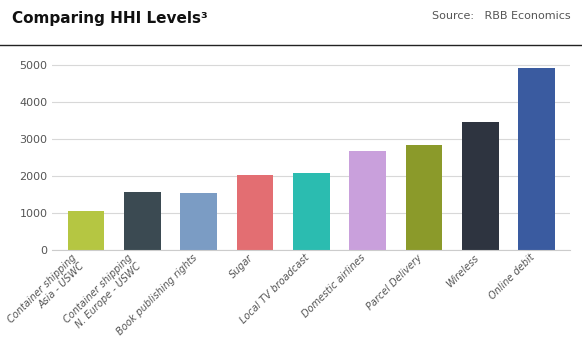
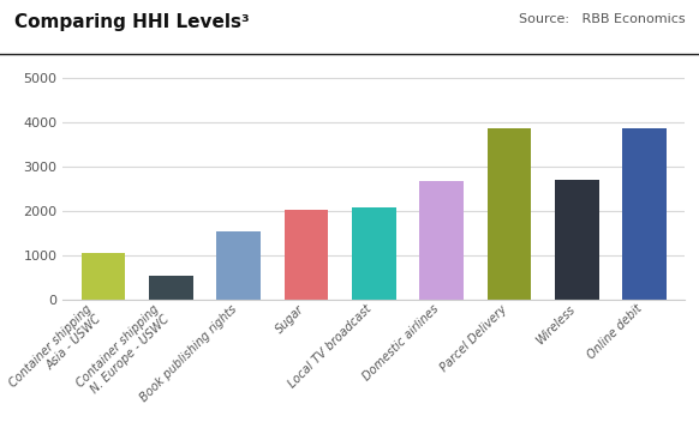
Container shipping N. Europe - USWC: 1560 -> 550
Parcel Delivery: 2830 -> 3850
Wireless: 3460 -> 2700
Online debit: 4900 -> 3850
